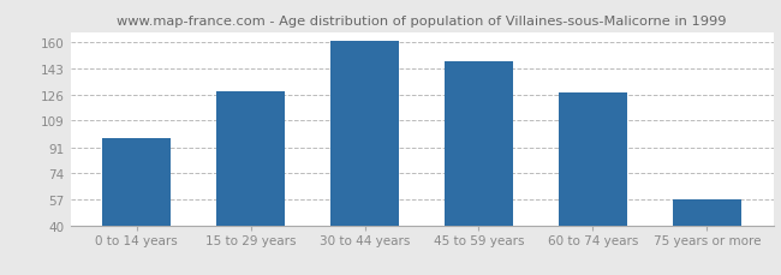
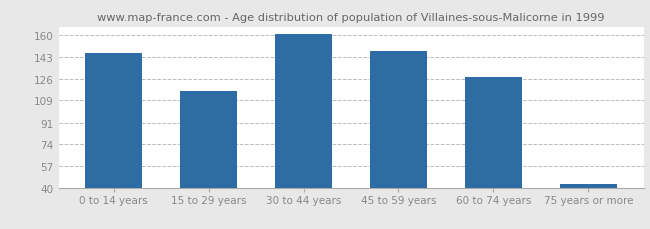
0 to 14 years: 97 -> 146
15 to 29 years: 128 -> 116
75 years or more: 57 -> 43
